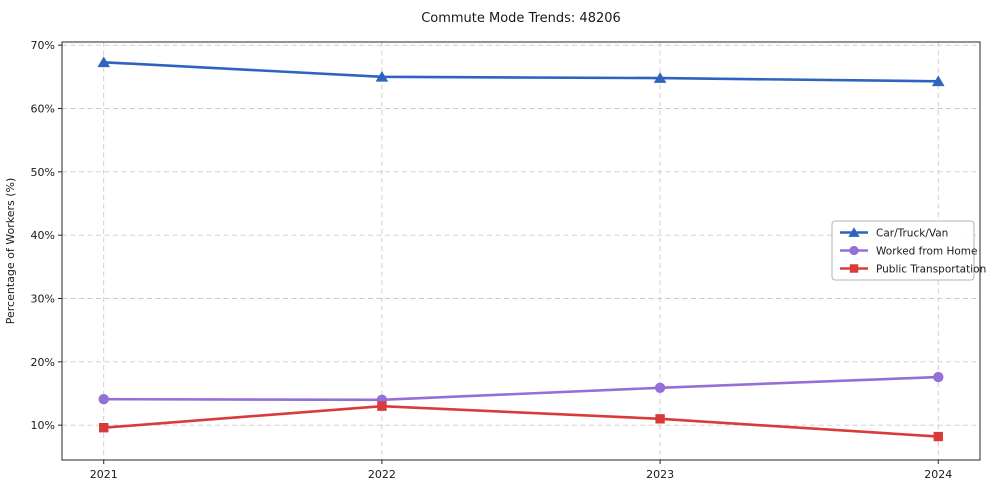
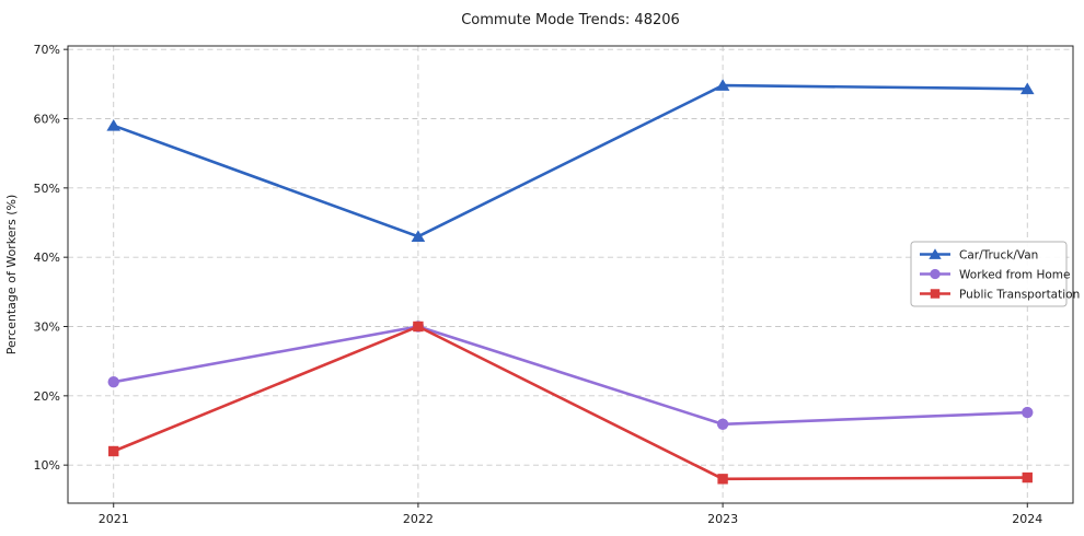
Car/Truck/Van/2021: 67% -> 59%
Worked from Home/2021: 14% -> 22%
Public Transportation/2021: 10% -> 12%
Car/Truck/Van/2022: 65% -> 43%
Worked from Home/2022: 14% -> 30%
Public Transportation/2022: 13% -> 30%
Public Transportation/2023: 11% -> 8%
